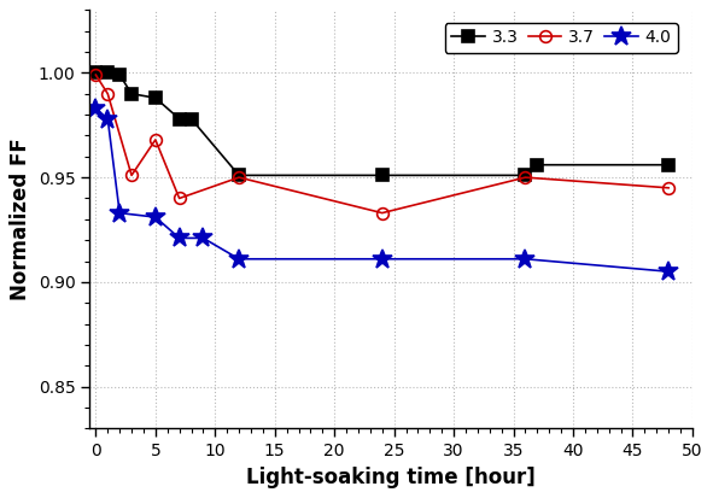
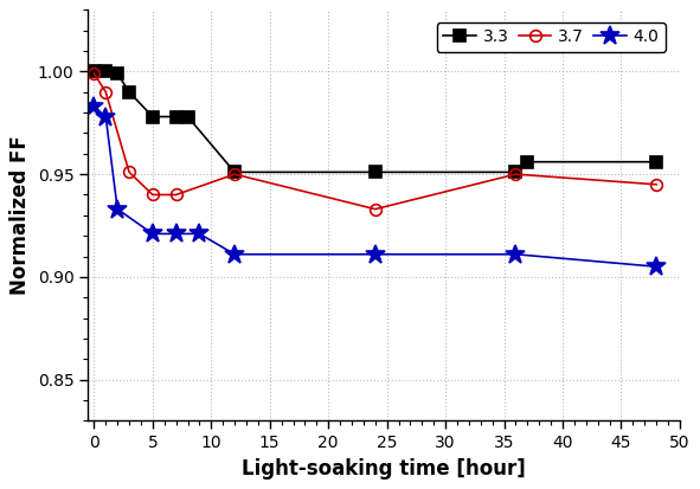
3.3/5: 0.988 -> 0.978
3.7/5: 0.968 -> 0.940
4.0/5: 0.931 -> 0.921
